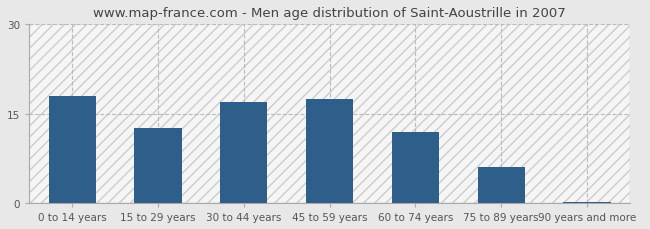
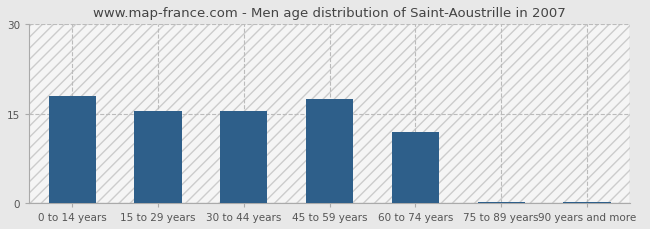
15 to 29 years: 12.6 -> 15.5
30 to 44 years: 17.0 -> 15.5
75 to 89 years: 6.0 -> 0.1
